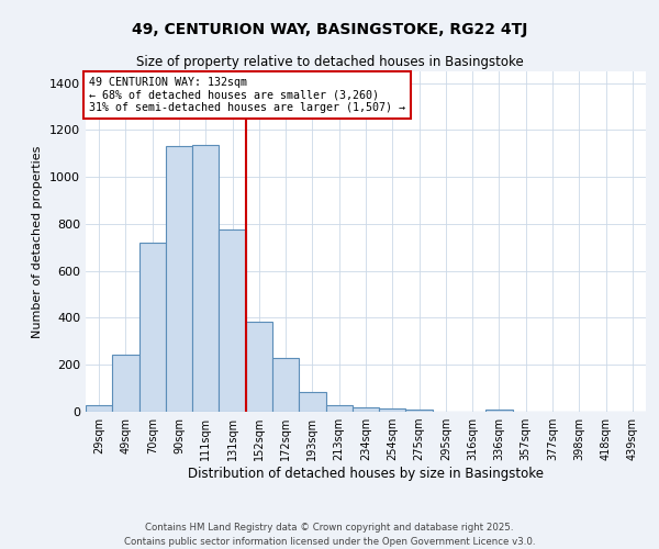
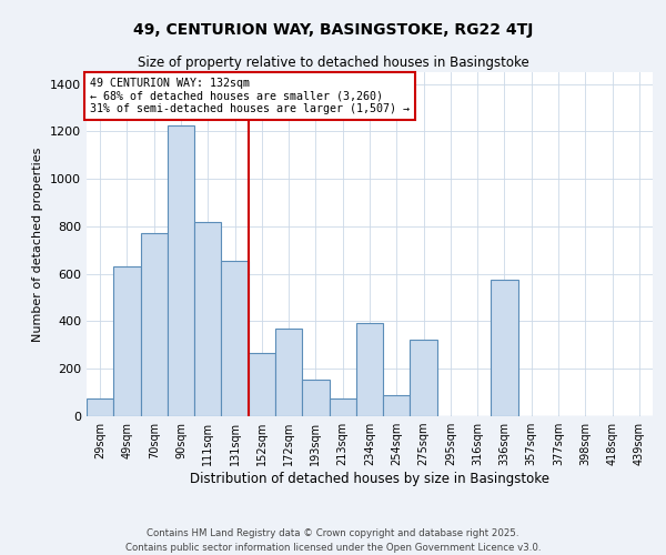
29sqm: 30 -> 75
49sqm: 245 -> 630
70sqm: 720 -> 770
90sqm: 1130 -> 1225
111sqm: 1135 -> 820
131sqm: 775 -> 655
152sqm: 385 -> 265
172sqm: 230 -> 370
193sqm: 85 -> 155
213sqm: 30 -> 75
234sqm: 18 -> 395
254sqm: 15 -> 90
275sqm: 10 -> 325
336sqm: 10 -> 575
